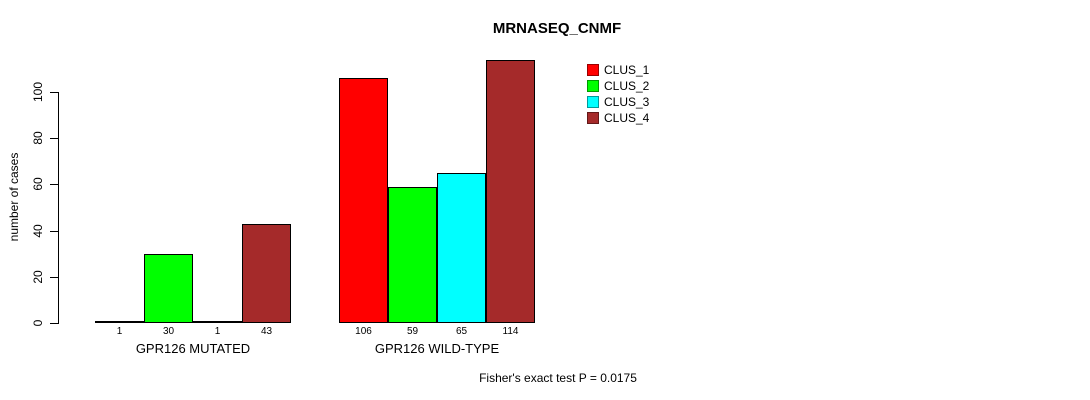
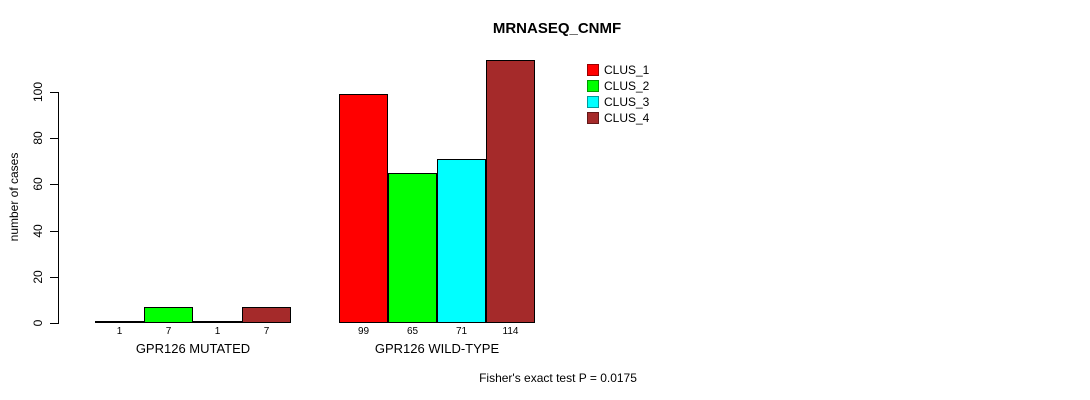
CLUS_2/GPR126 MUTATED: 30 -> 7
CLUS_4/GPR126 MUTATED: 43 -> 7
CLUS_1/GPR126 WILD-TYPE: 106 -> 99
CLUS_2/GPR126 WILD-TYPE: 59 -> 65
CLUS_3/GPR126 WILD-TYPE: 65 -> 71
